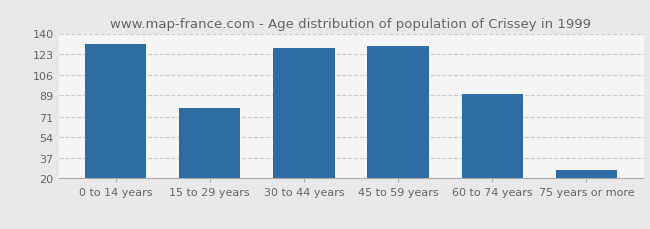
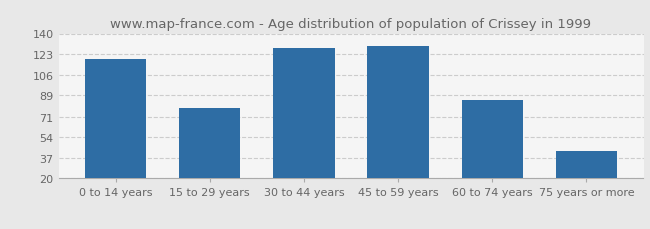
0 to 14 years: 131 -> 119
60 to 74 years: 90 -> 85
75 years or more: 27 -> 43
